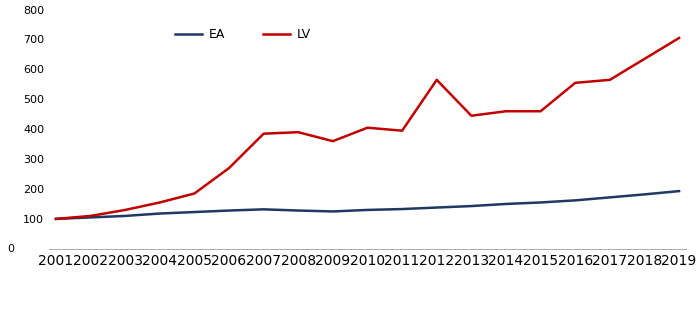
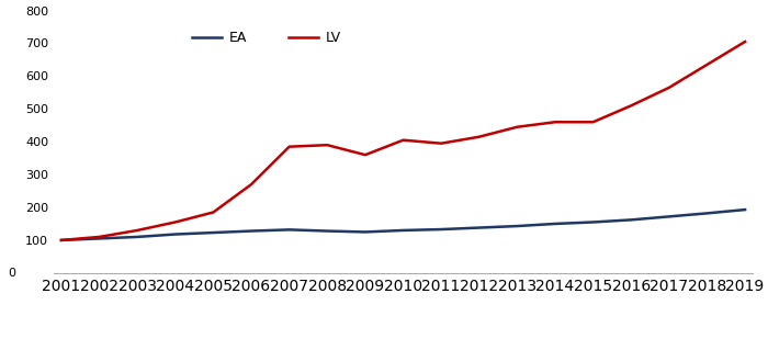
LV/2012: 565 -> 415
LV/2016: 555 -> 510
